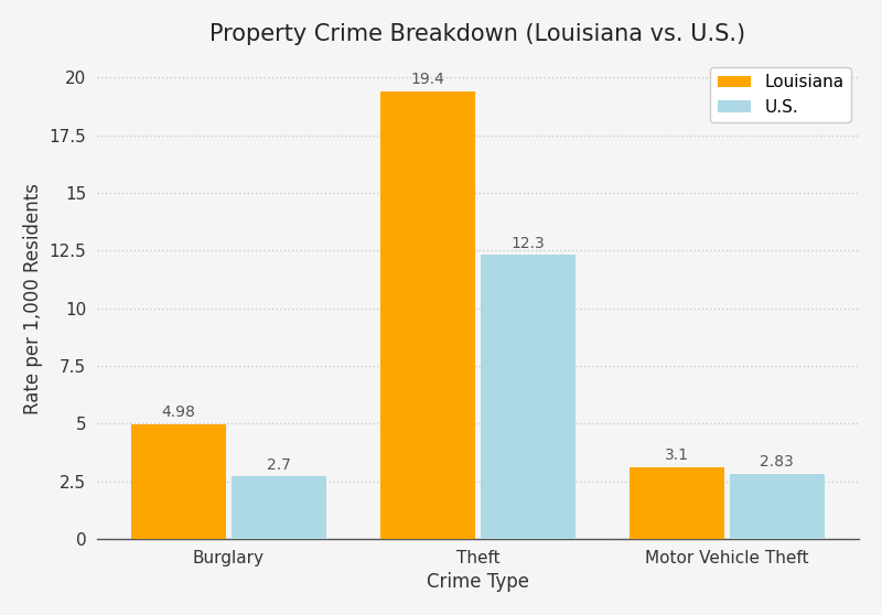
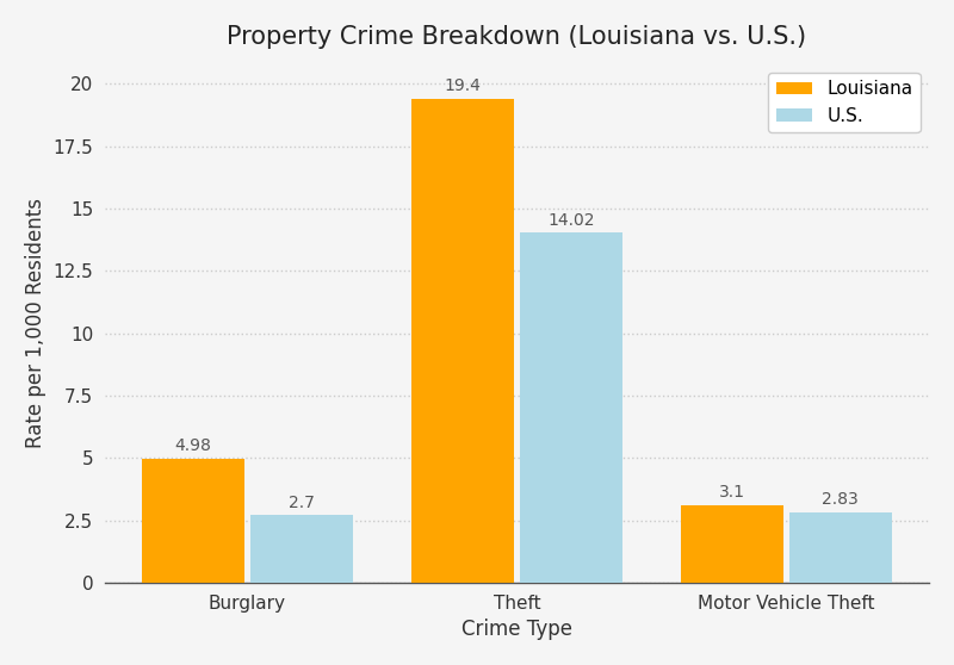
U.S./Theft: 12.3 -> 14.02
